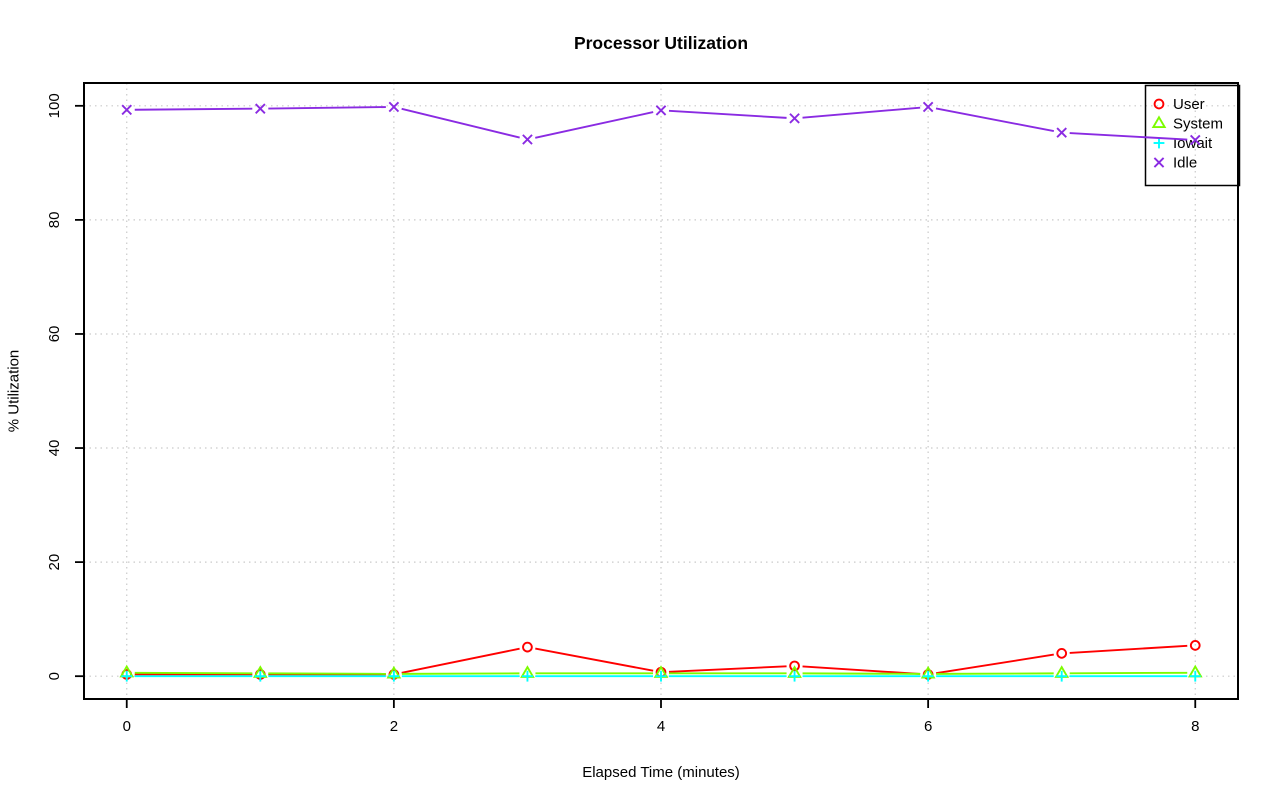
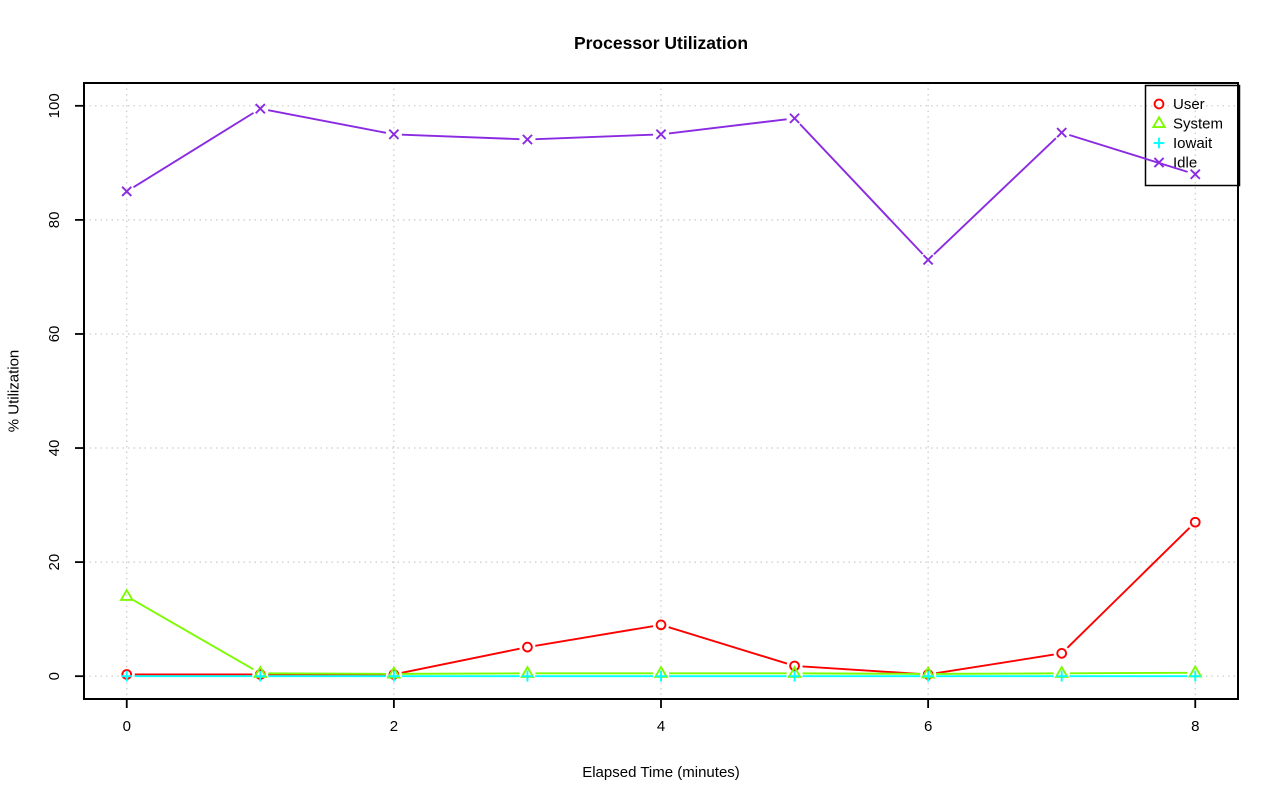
System/0: 1 -> 14
Idle/0: 99 -> 85
Idle/2: 100 -> 95
User/4: 1 -> 9
Idle/4: 99 -> 95
Idle/6: 100 -> 73
User/8: 5 -> 27
Idle/8: 94 -> 88
